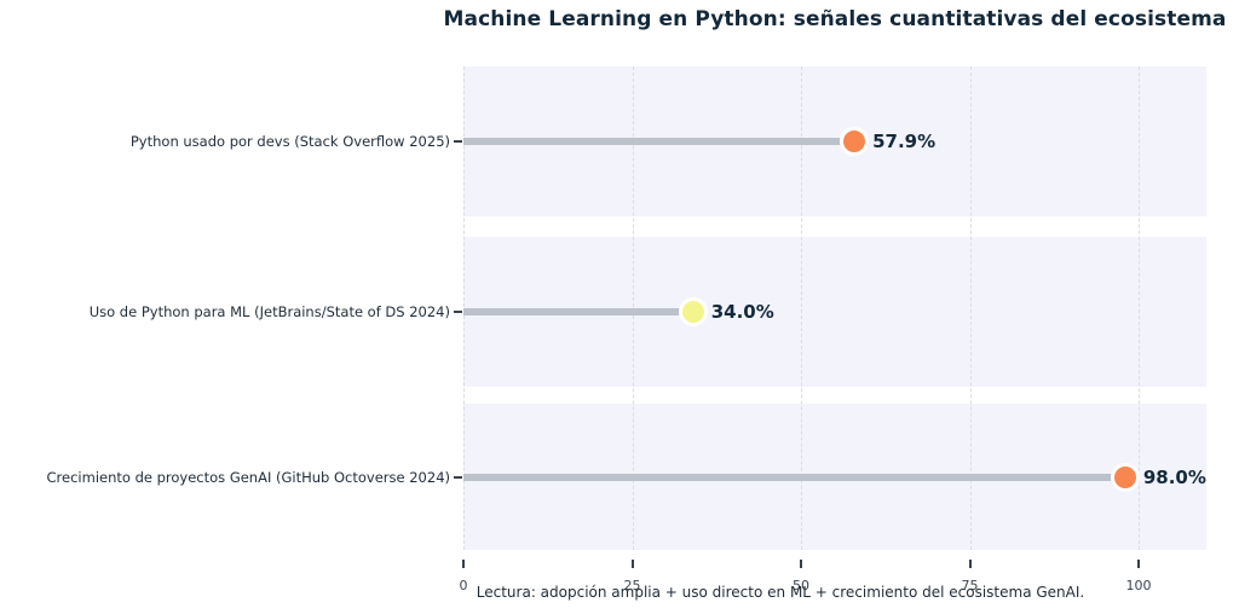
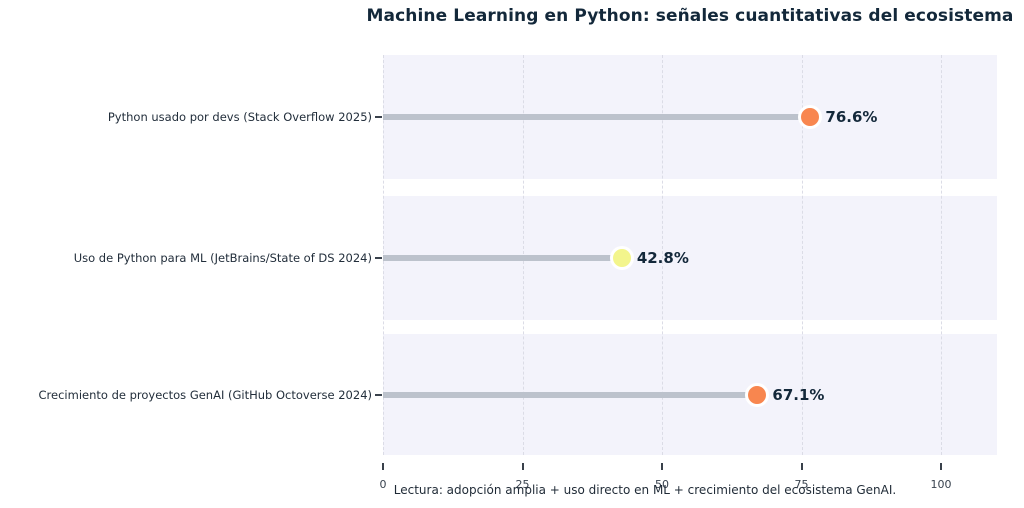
Python usado por devs (Stack Overflow 2025): 57.9% -> 76.6%
Uso de Python para ML (JetBrains/State of DS 2024): 34.0% -> 42.8%
Crecimiento de proyectos GenAI (GitHub Octoverse 2024): 98.0% -> 67.1%
